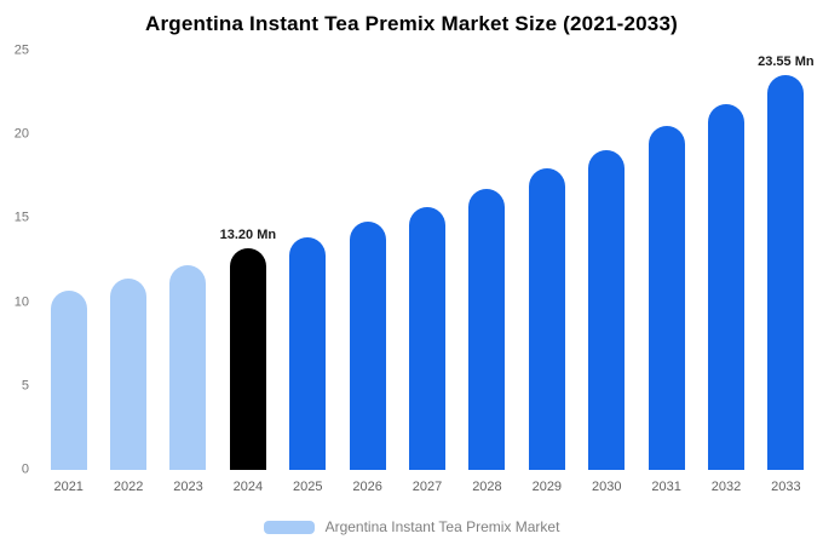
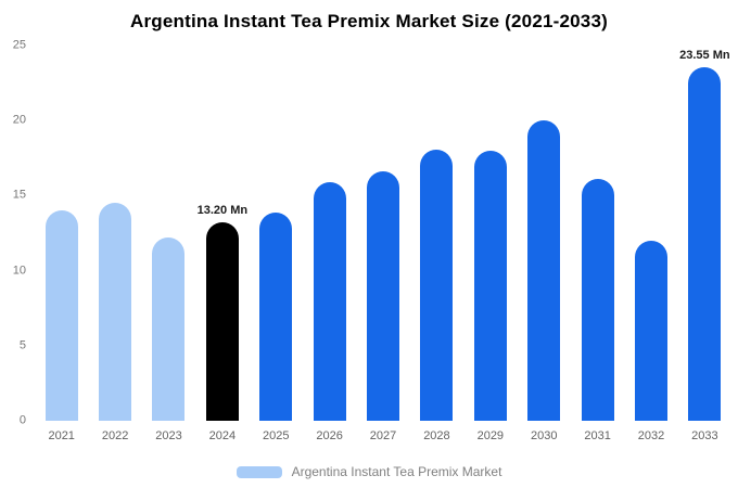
2021: 10.7 -> 14.0
2022: 11.4 -> 14.5
2026: 14.8 -> 15.9
2027: 15.7 -> 16.6
2028: 16.8 -> 18.1
2030: 19.1 -> 20.0
2031: 20.5 -> 16.1
2032: 21.8 -> 12.0
